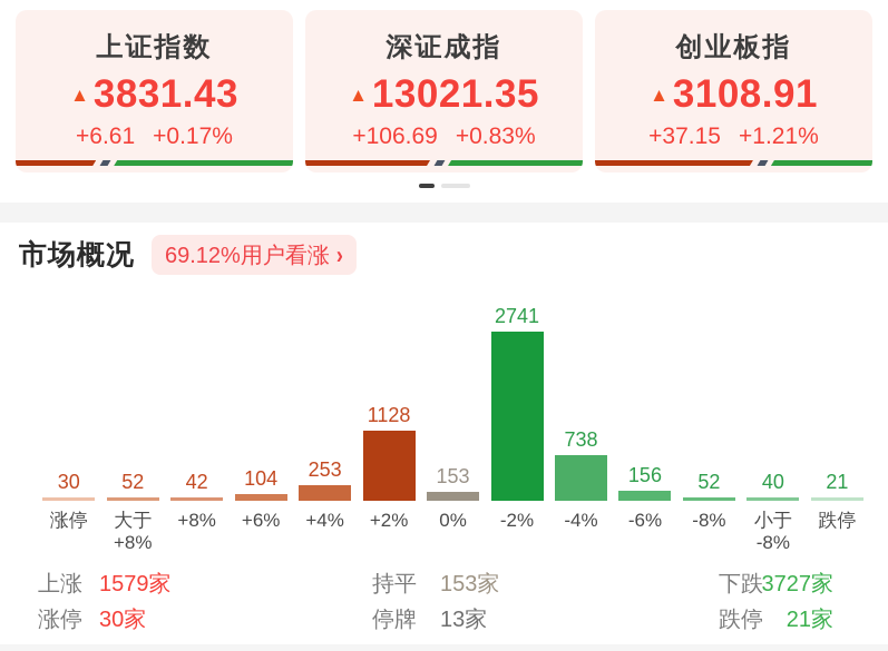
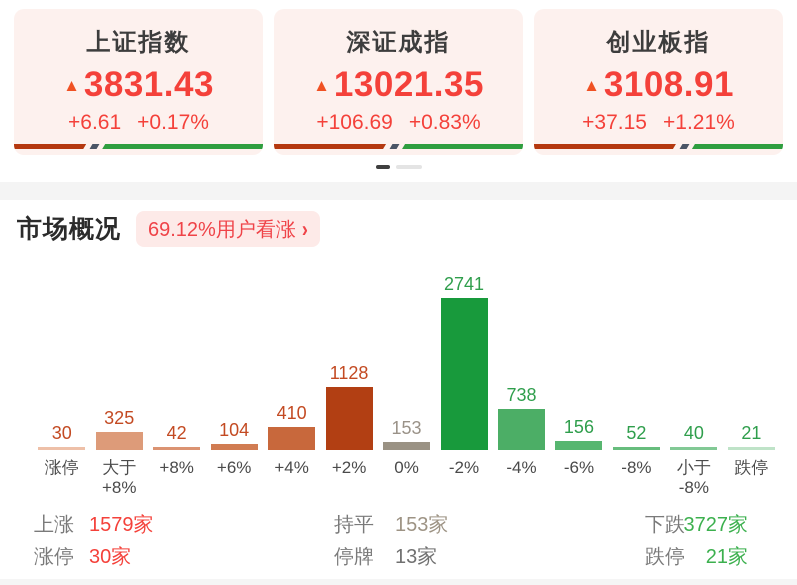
大于 +8%: 52 -> 325
+4%: 253 -> 410
